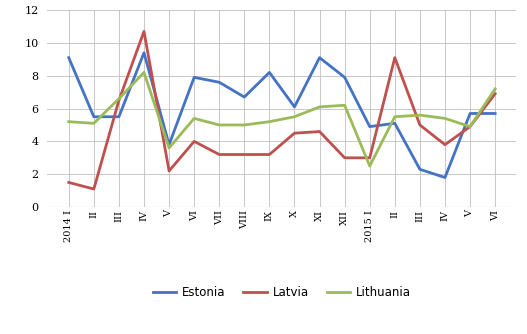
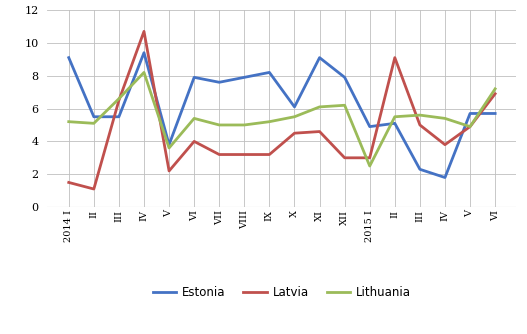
Estonia/VIII: 6.7 -> 7.9
